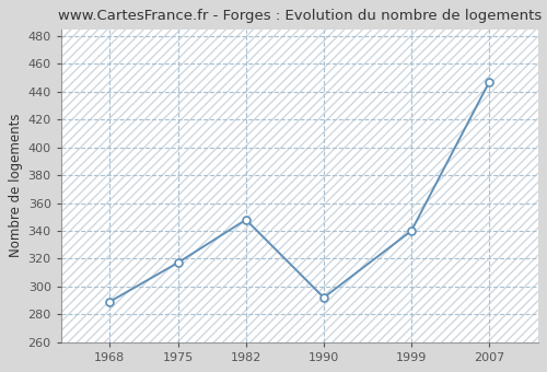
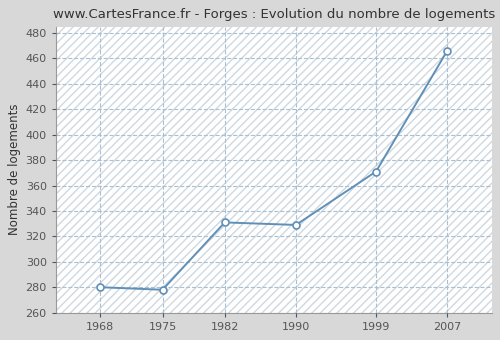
1968: 289 -> 280
1975: 317 -> 278
1982: 348 -> 331
1990: 292 -> 329
1999: 340 -> 371
2007: 447 -> 466
